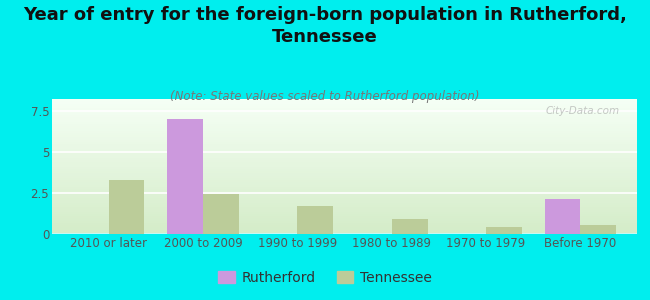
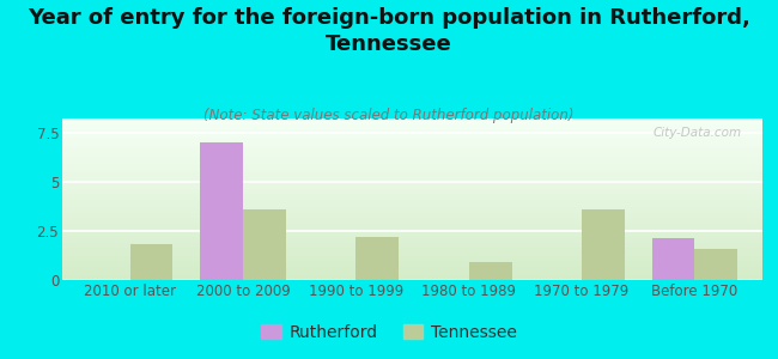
Tennessee/2010 or later: 3.3 -> 1.8
Tennessee/2000 to 2009: 2.4 -> 3.6
Tennessee/1990 to 1999: 1.7 -> 2.2
Tennessee/1970 to 1979: 0.5 -> 3.6
Tennessee/Before 1970: 0.6 -> 1.6
